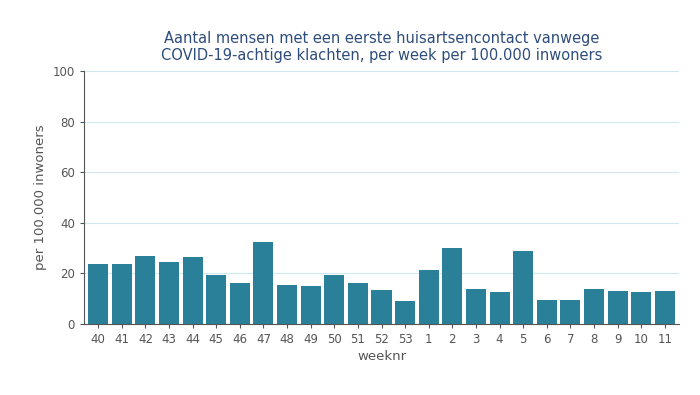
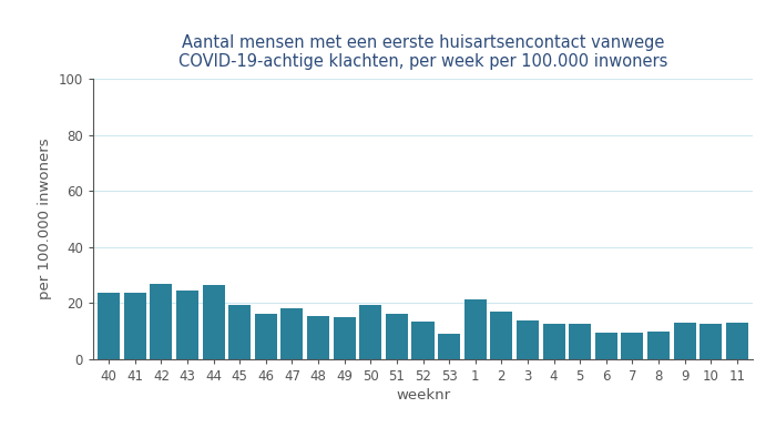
47: 32.5 -> 18.0
2: 30.0 -> 17.0
5: 29.0 -> 12.5
8: 14.0 -> 10.0
